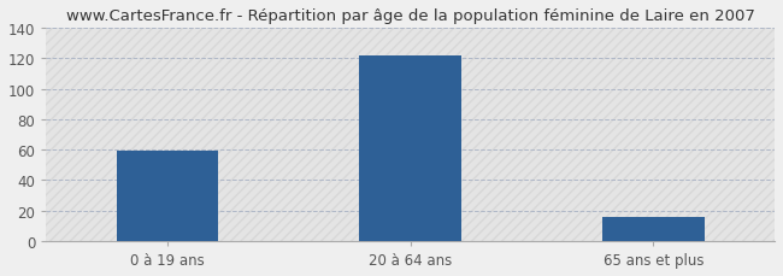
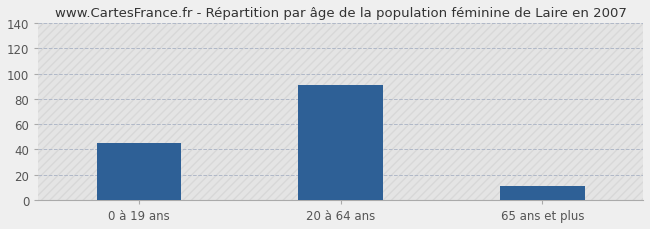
0 à 19 ans: 59 -> 45
20 à 64 ans: 122 -> 91
65 ans et plus: 16 -> 11
